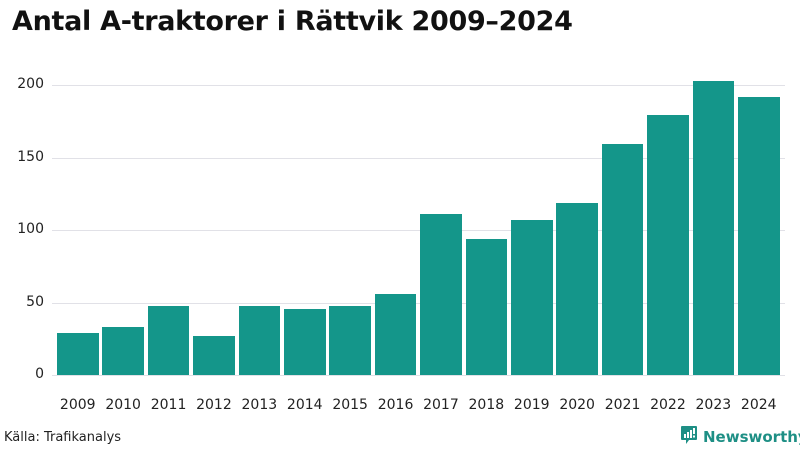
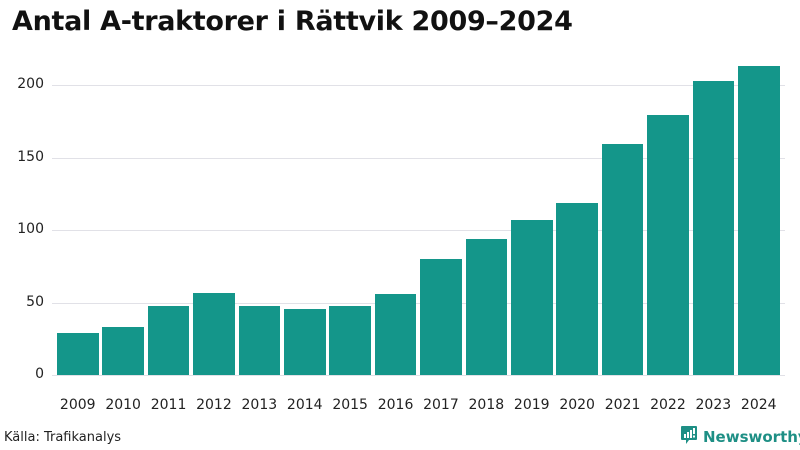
2012: 27 -> 57
2017: 111 -> 80
2024: 192 -> 213
